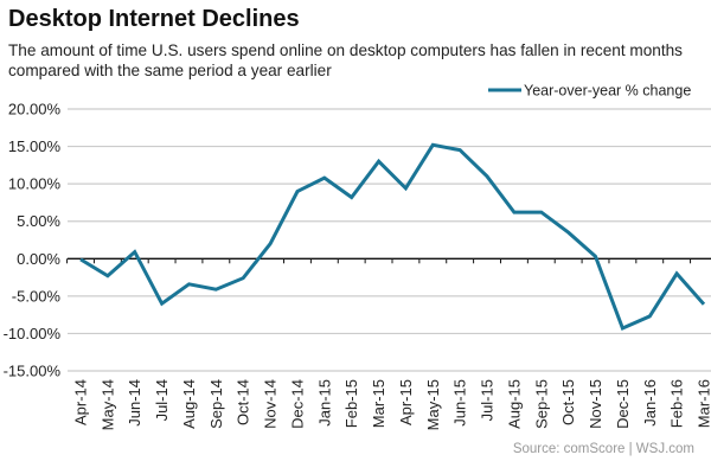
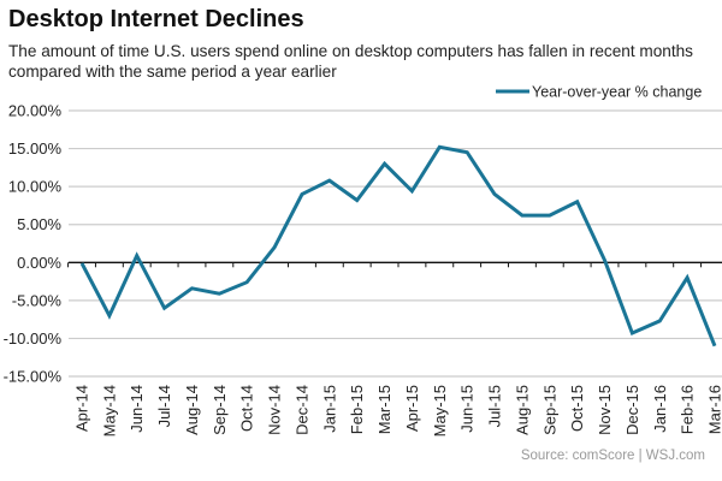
May-14: -2% -> -7%
Jul-15: 11% -> 9%
Oct-15: 4% -> 8%
Mar-16: -6% -> -11%
